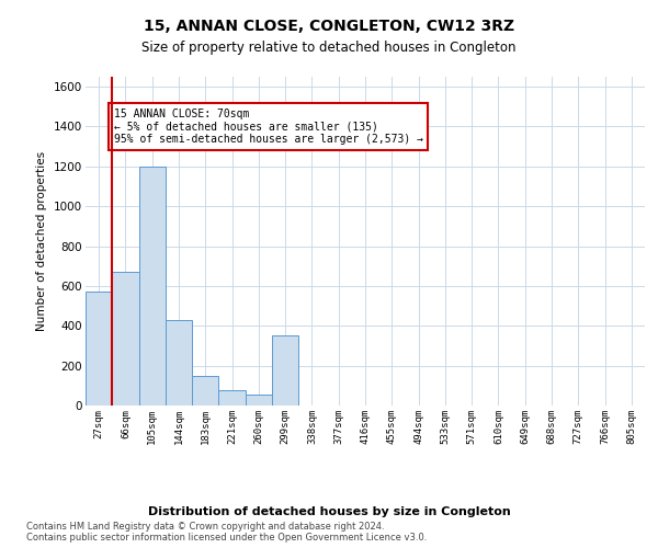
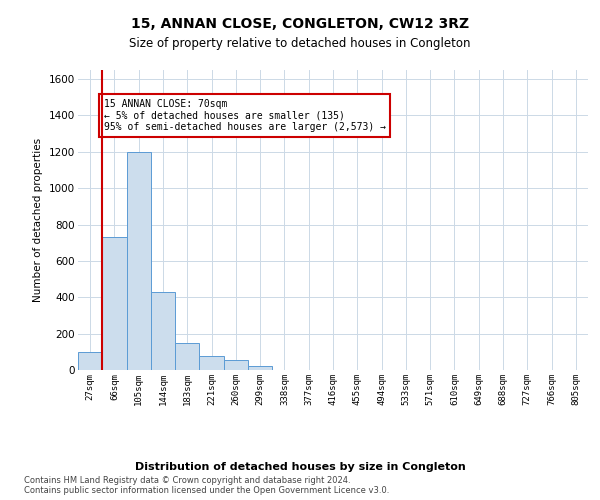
27sqm: 570 -> 100
66sqm: 670 -> 730
299sqm: 350 -> 20
